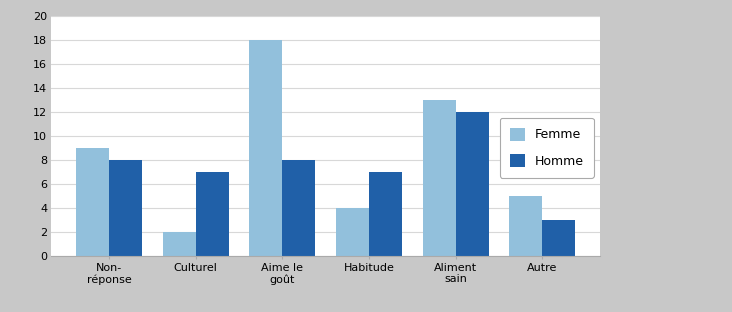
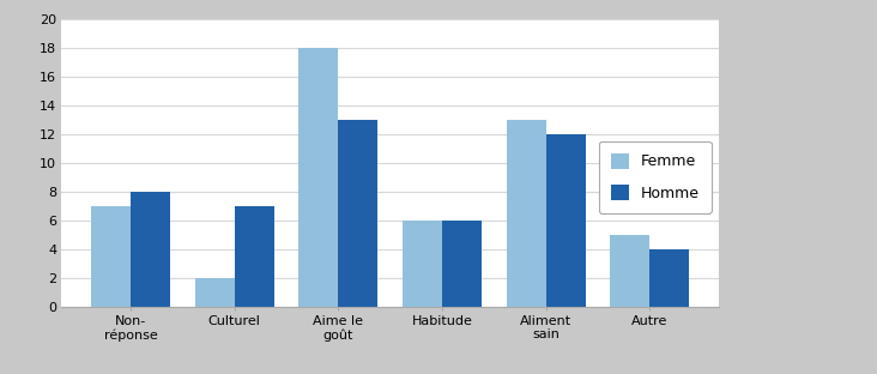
Femme/Non- réponse: 9 -> 7
Homme/Aime le goût: 8 -> 13
Femme/Habitude: 4 -> 6
Homme/Habitude: 7 -> 6
Homme/Autre: 3 -> 4
